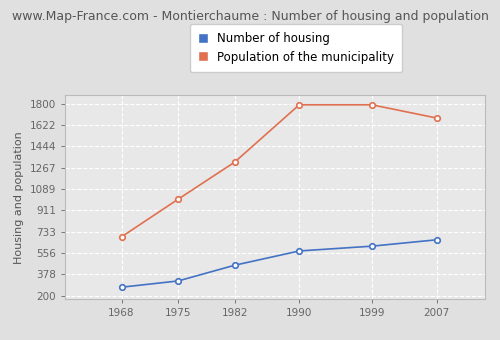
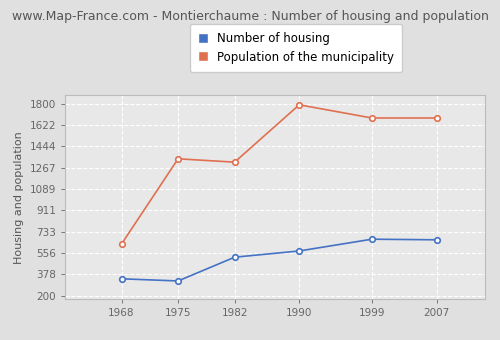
Number of housing/1968: 270 -> 340
Population of the municipality/1968: 690 -> 630
Population of the municipality/1975: 1000 -> 1340
Number of housing/1982: 450 -> 520
Number of housing/1999: 610 -> 670
Population of the municipality/1999: 1790 -> 1680
